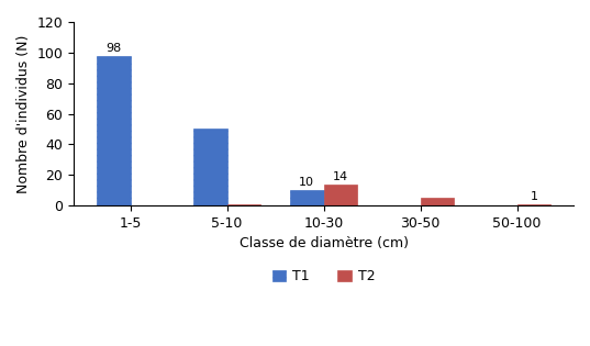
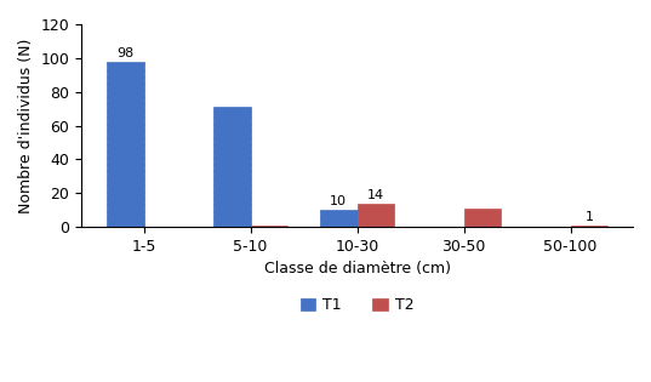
T1/5-10: 50 -> 71
T2/30-50: 5 -> 11
